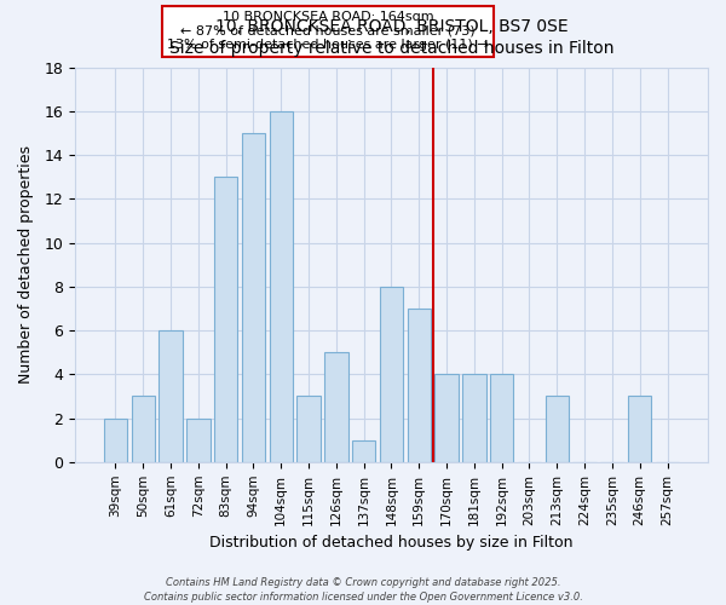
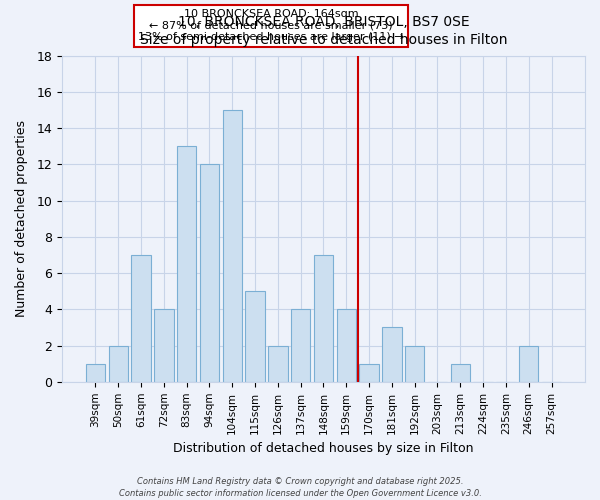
39sqm: 2 -> 1
50sqm: 3 -> 2
61sqm: 6 -> 7
72sqm: 2 -> 4
94sqm: 15 -> 12
104sqm: 16 -> 15
115sqm: 3 -> 5
126sqm: 5 -> 2
137sqm: 1 -> 4
148sqm: 8 -> 7
159sqm: 7 -> 4
170sqm: 4 -> 1
181sqm: 4 -> 3
192sqm: 4 -> 2
213sqm: 3 -> 1
246sqm: 3 -> 2
